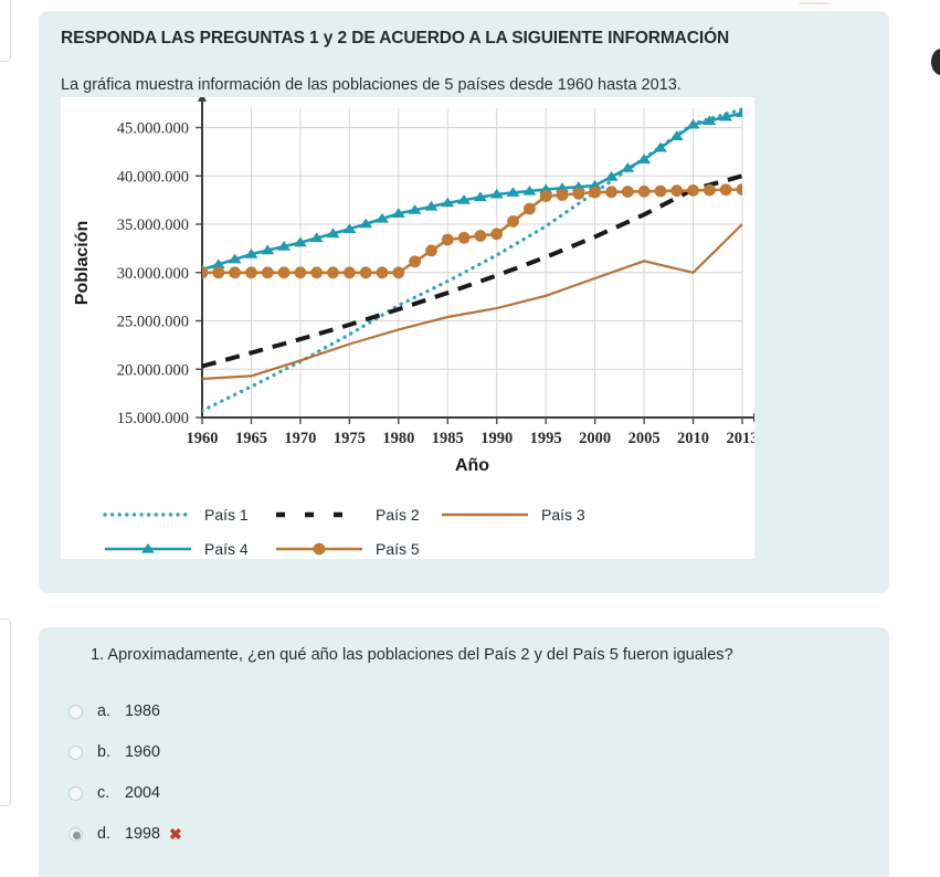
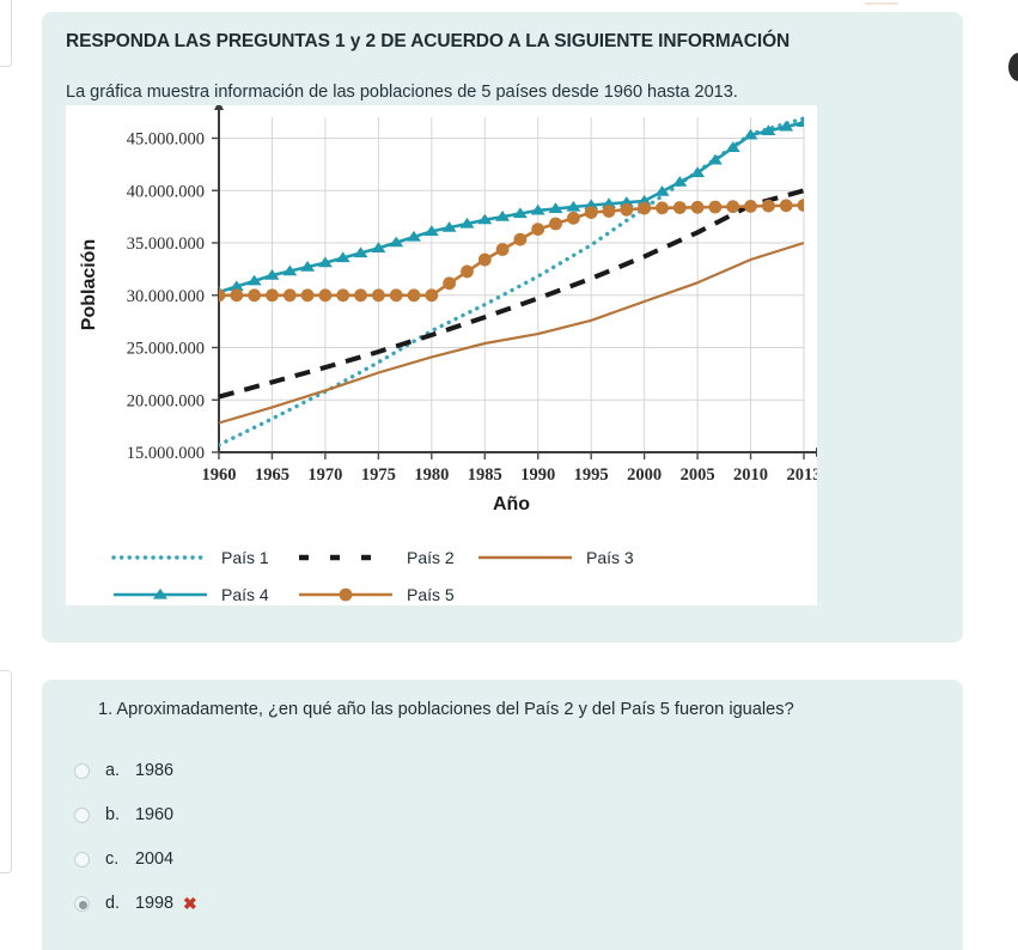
País 3/1960: 19000000 -> 18000000
País 5/1990: 34000000 -> 36000000
País 3/2010: 30000000 -> 33000000
